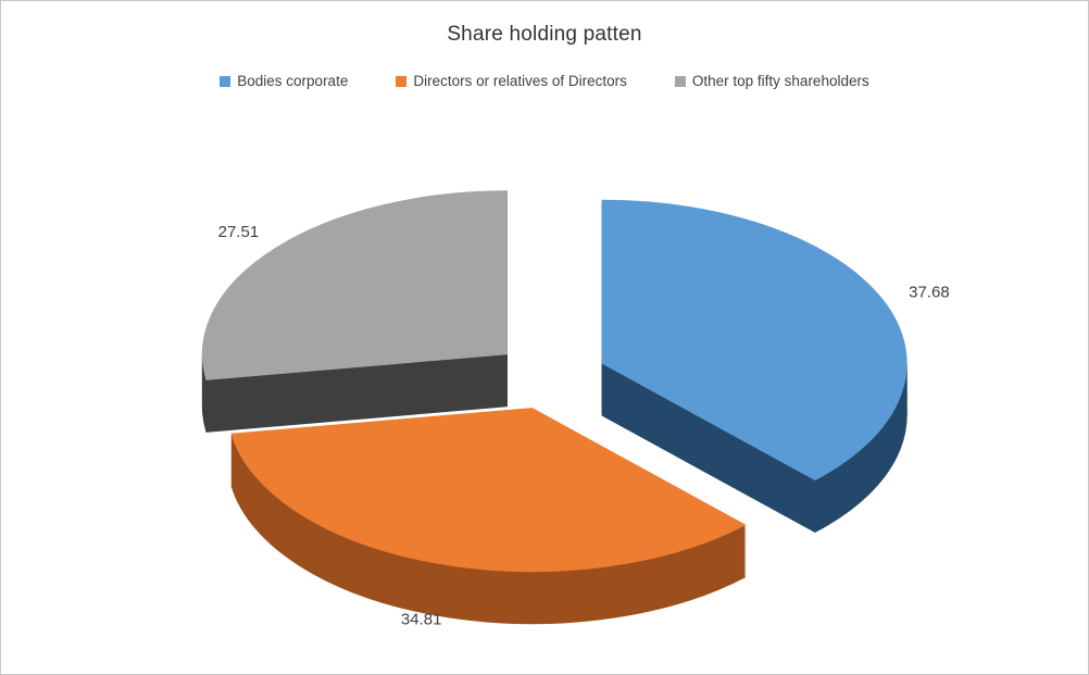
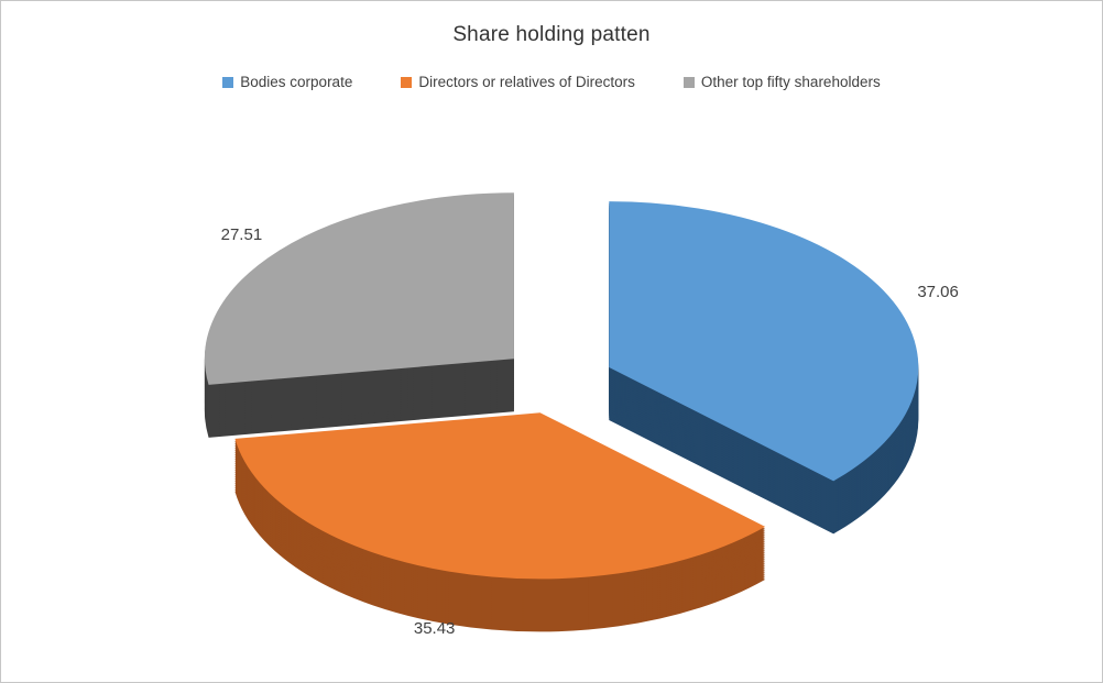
Bodies corporate: 37.68 -> 37.06
Directors or relatives of Directors: 34.81 -> 35.43
